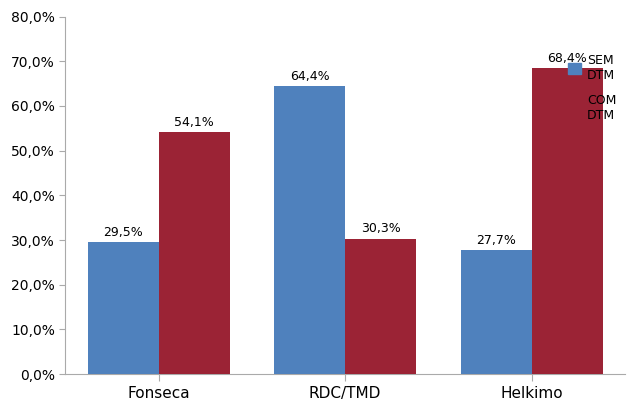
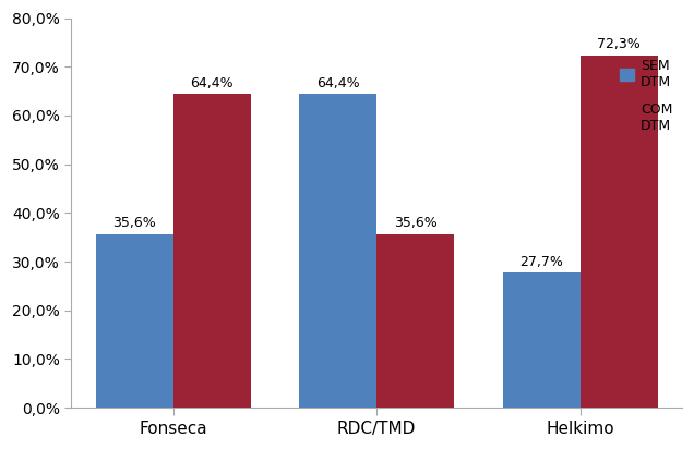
SEM DTM/Fonseca: 29,5% -> 35,6%
COM DTM/Fonseca: 54,1% -> 64,4%
COM DTM/RDC/TMD: 30,3% -> 35,6%
COM DTM/Helkimo: 68,4% -> 72,3%
